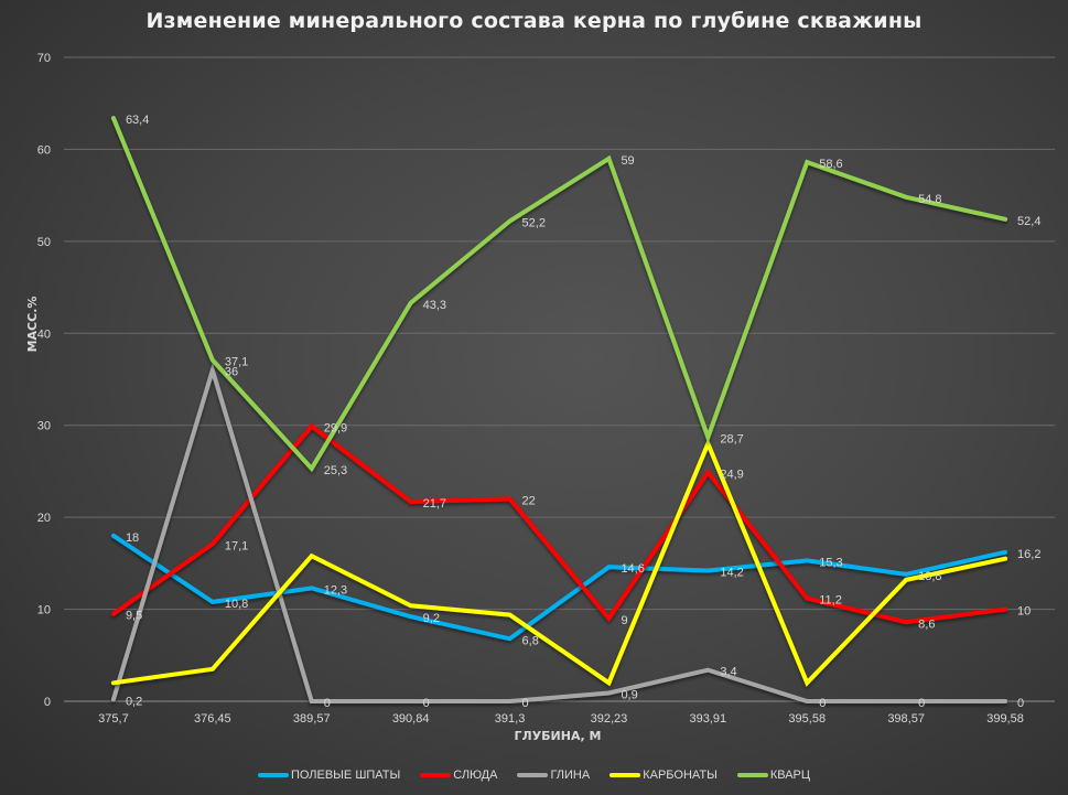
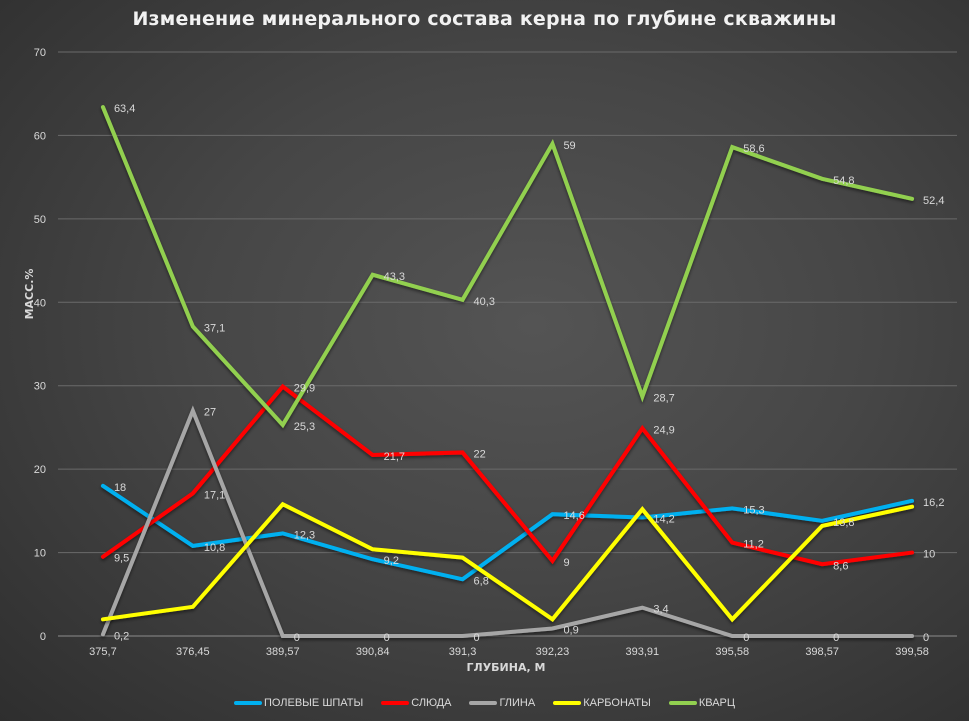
ГЛИНА/376,45: 36 -> 27
КВАРЦ/391,3: 52,2 -> 40,3
КАРБОНАТЫ/393,91: 28 -> 15
